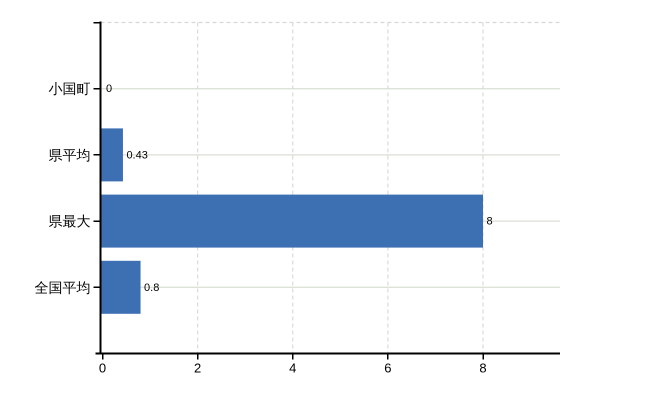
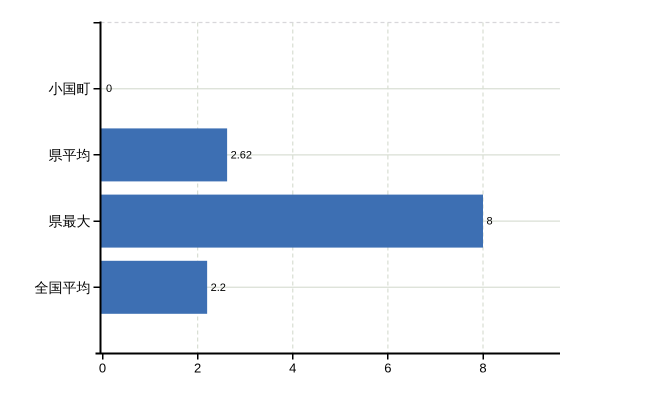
県平均: 0.43 -> 2.62
全国平均: 0.8 -> 2.2
